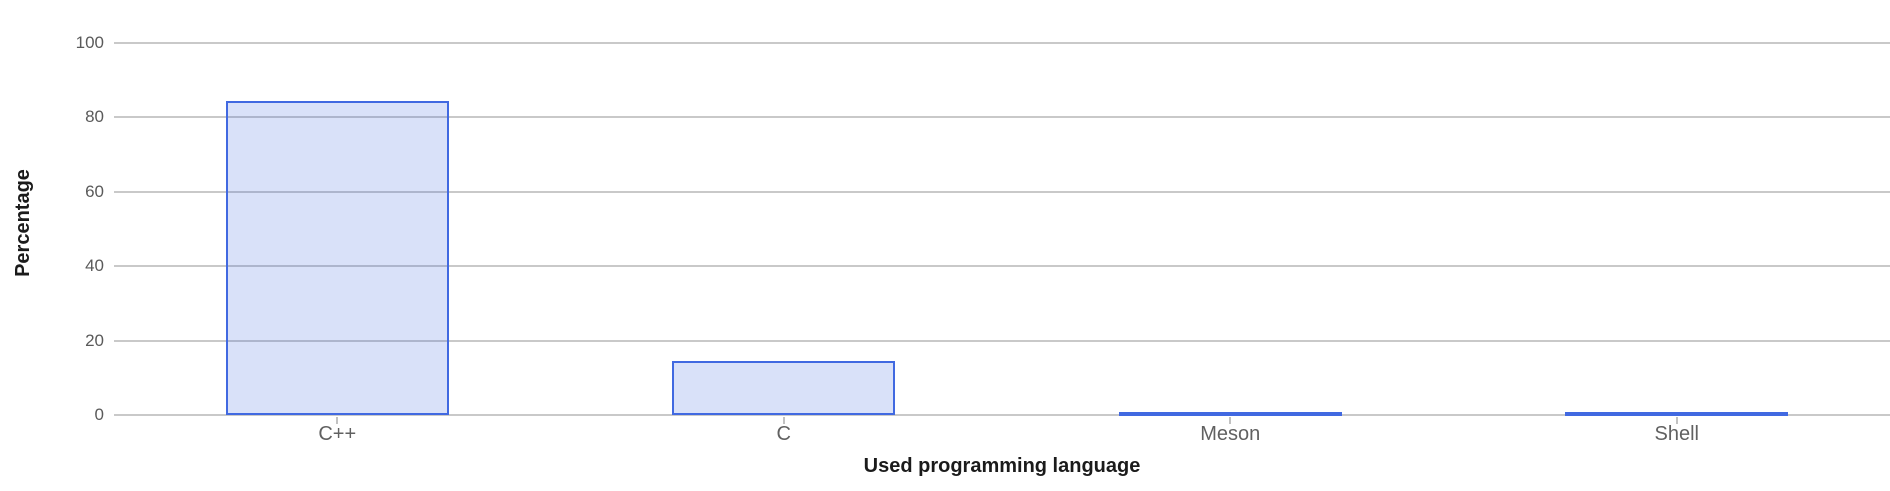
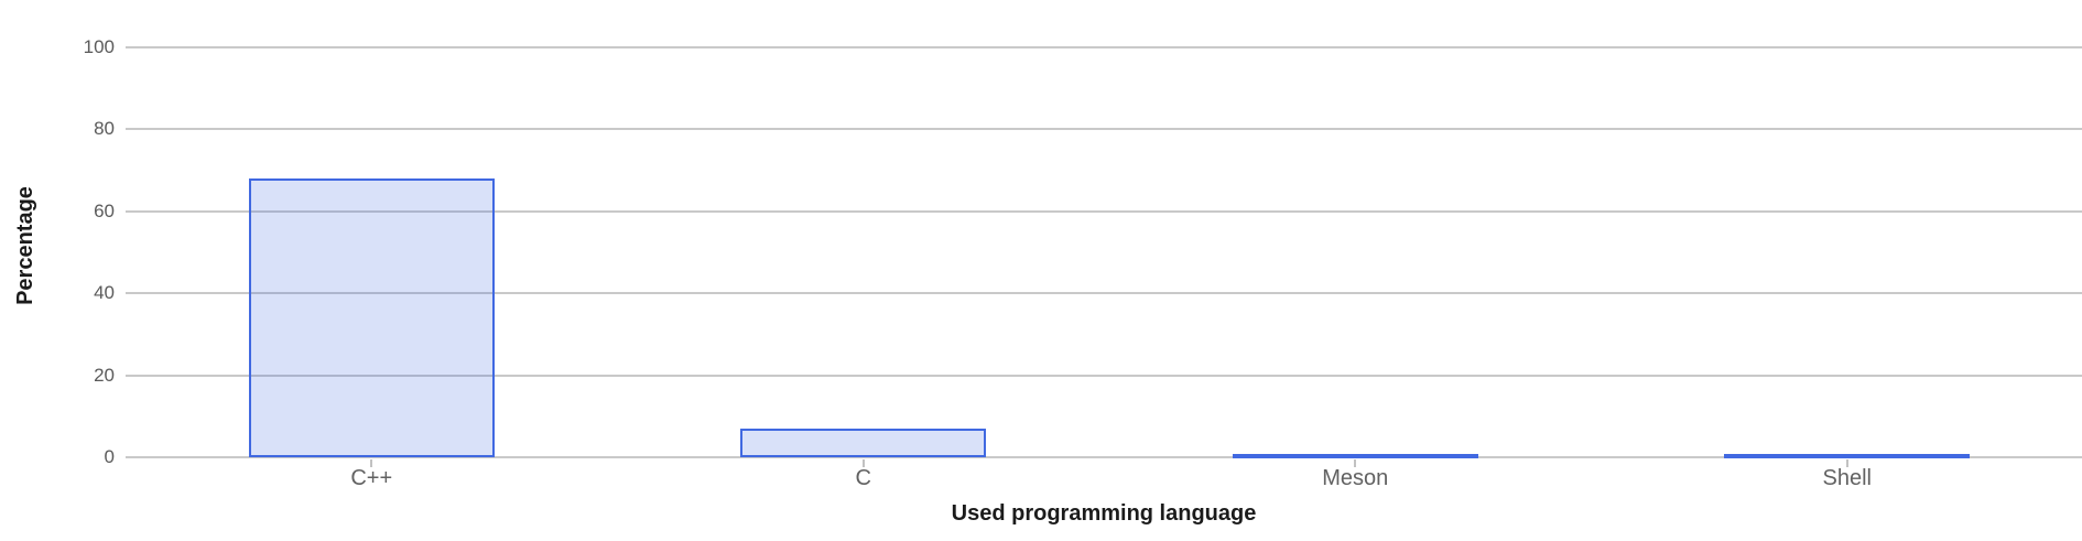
C++: 84 -> 68
C: 14 -> 7
